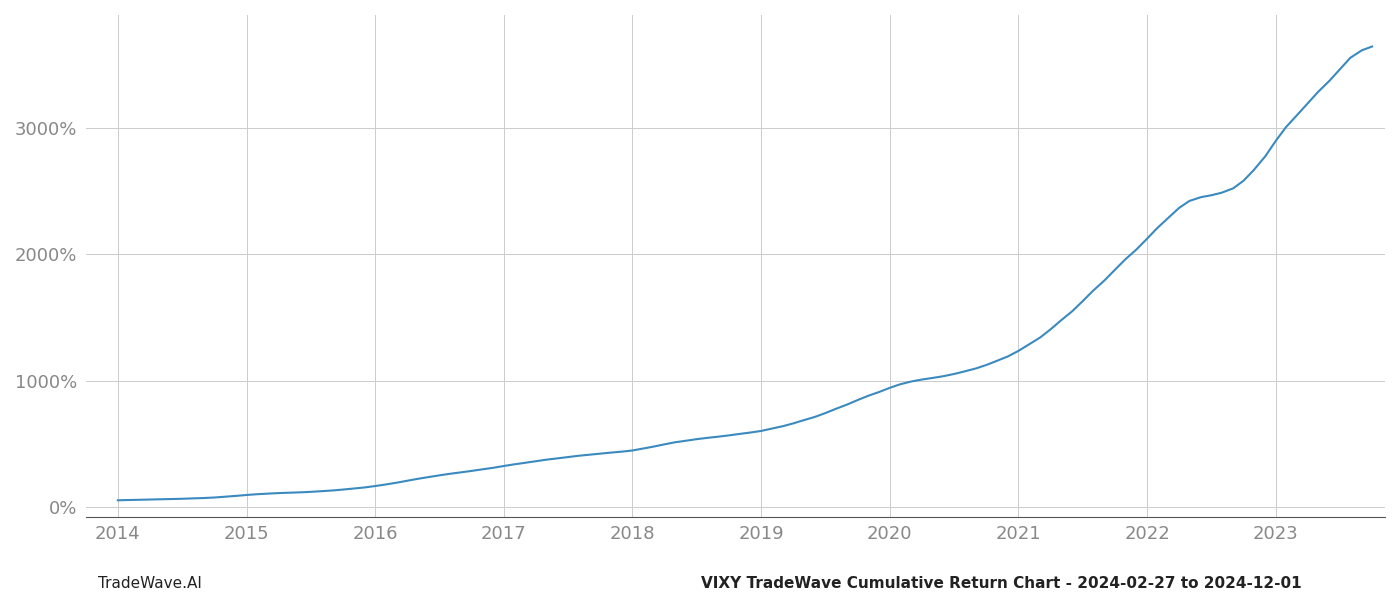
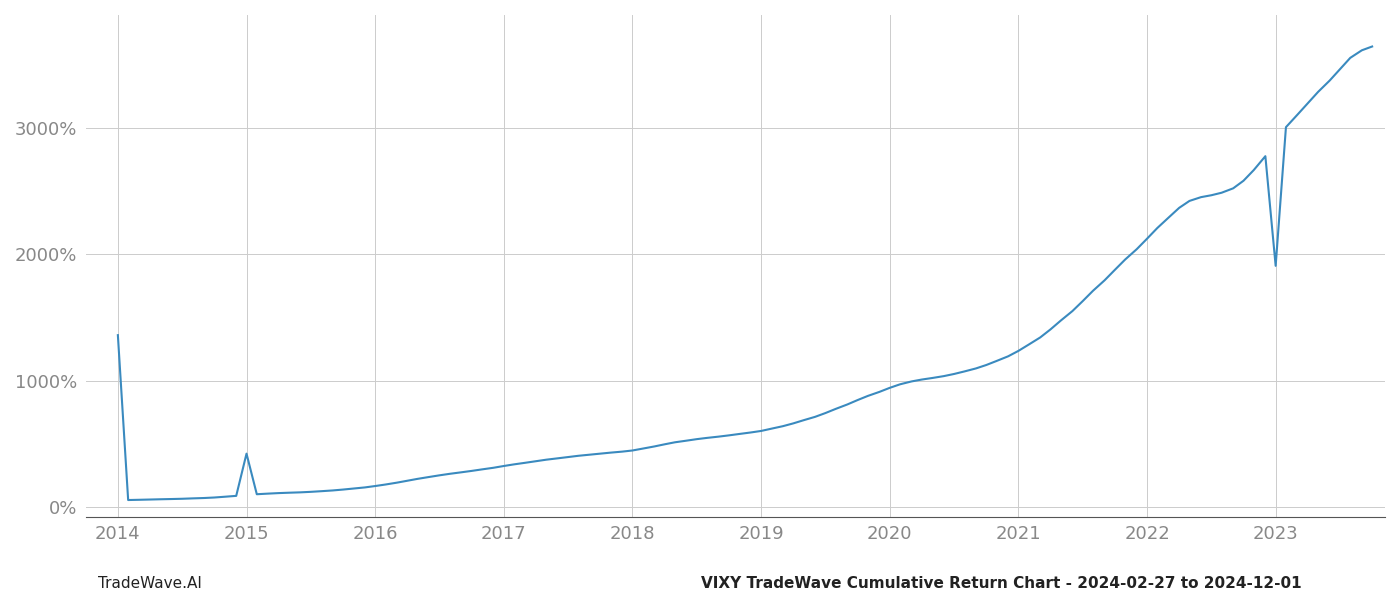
2014: 50% -> 1360%
2015: 90% -> 420%
2023: 2900% -> 1910%
